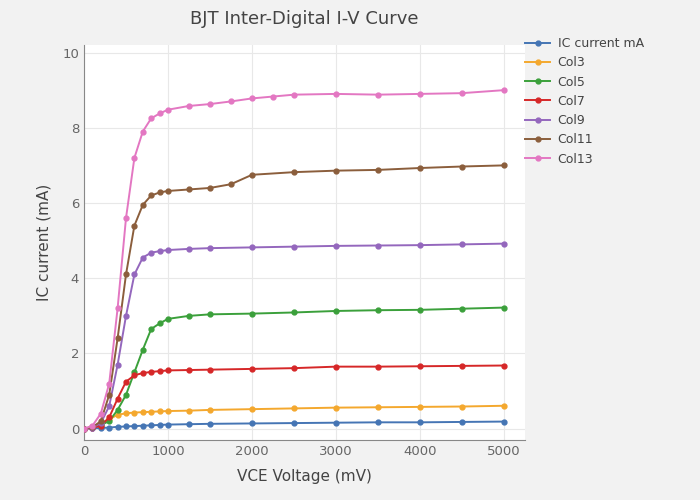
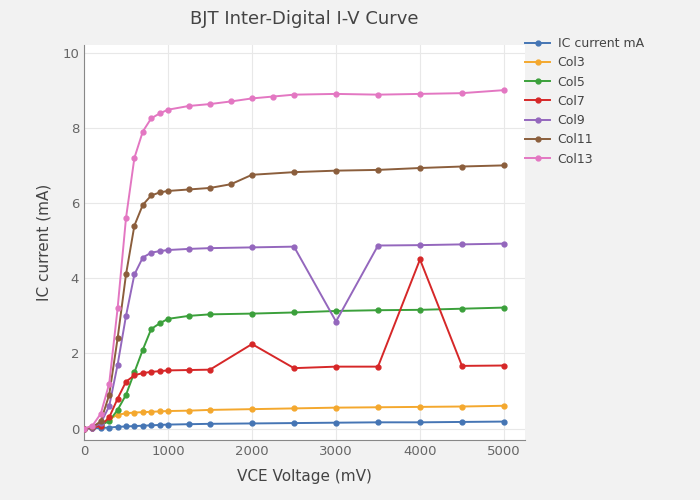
Col7/2000: 1.59 -> 2.25
Col9/3000: 4.86 -> 2.85
Col7/4000: 1.66 -> 4.50
